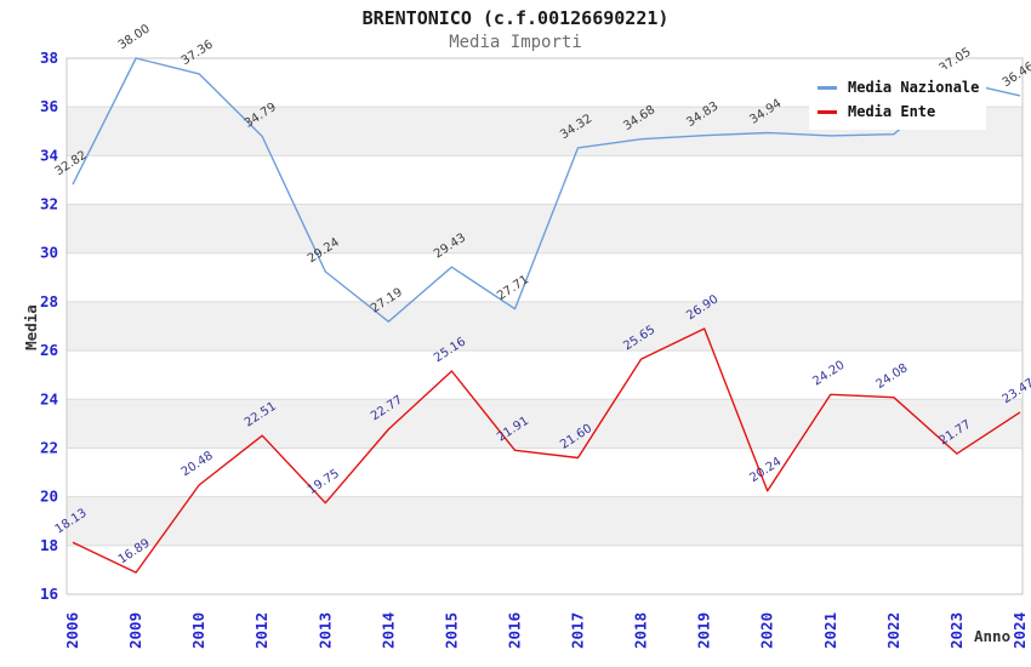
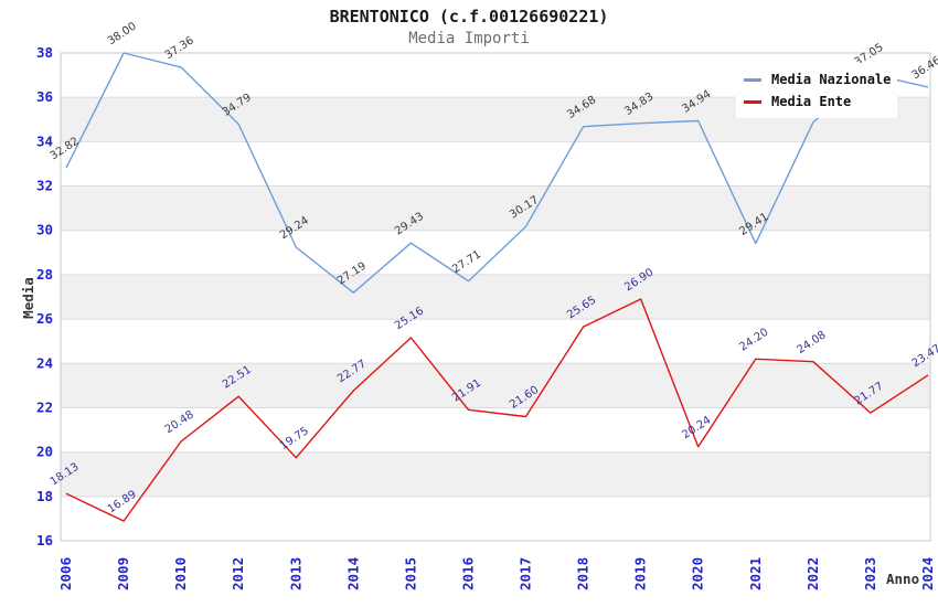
Media Nazionale/2017: 34.32 -> 30.17
Media Nazionale/2021: 34.82 -> 29.41
